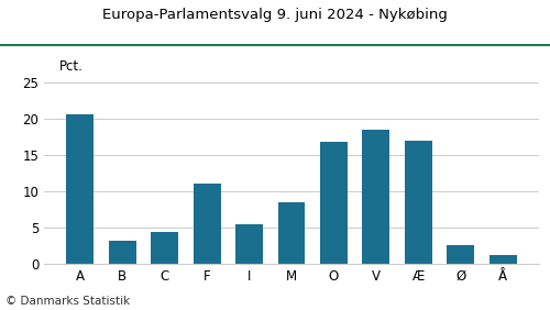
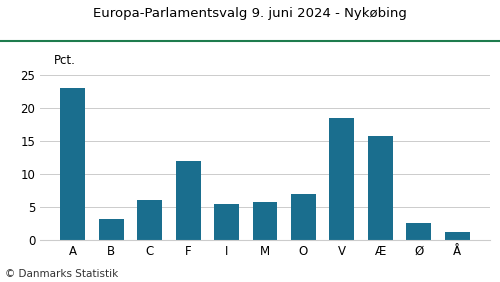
A: 20.6 -> 23.1
C: 4.4 -> 6.1
F: 11.0 -> 12.0
M: 8.4 -> 5.8
O: 16.8 -> 7.0
Æ: 17.0 -> 15.8
